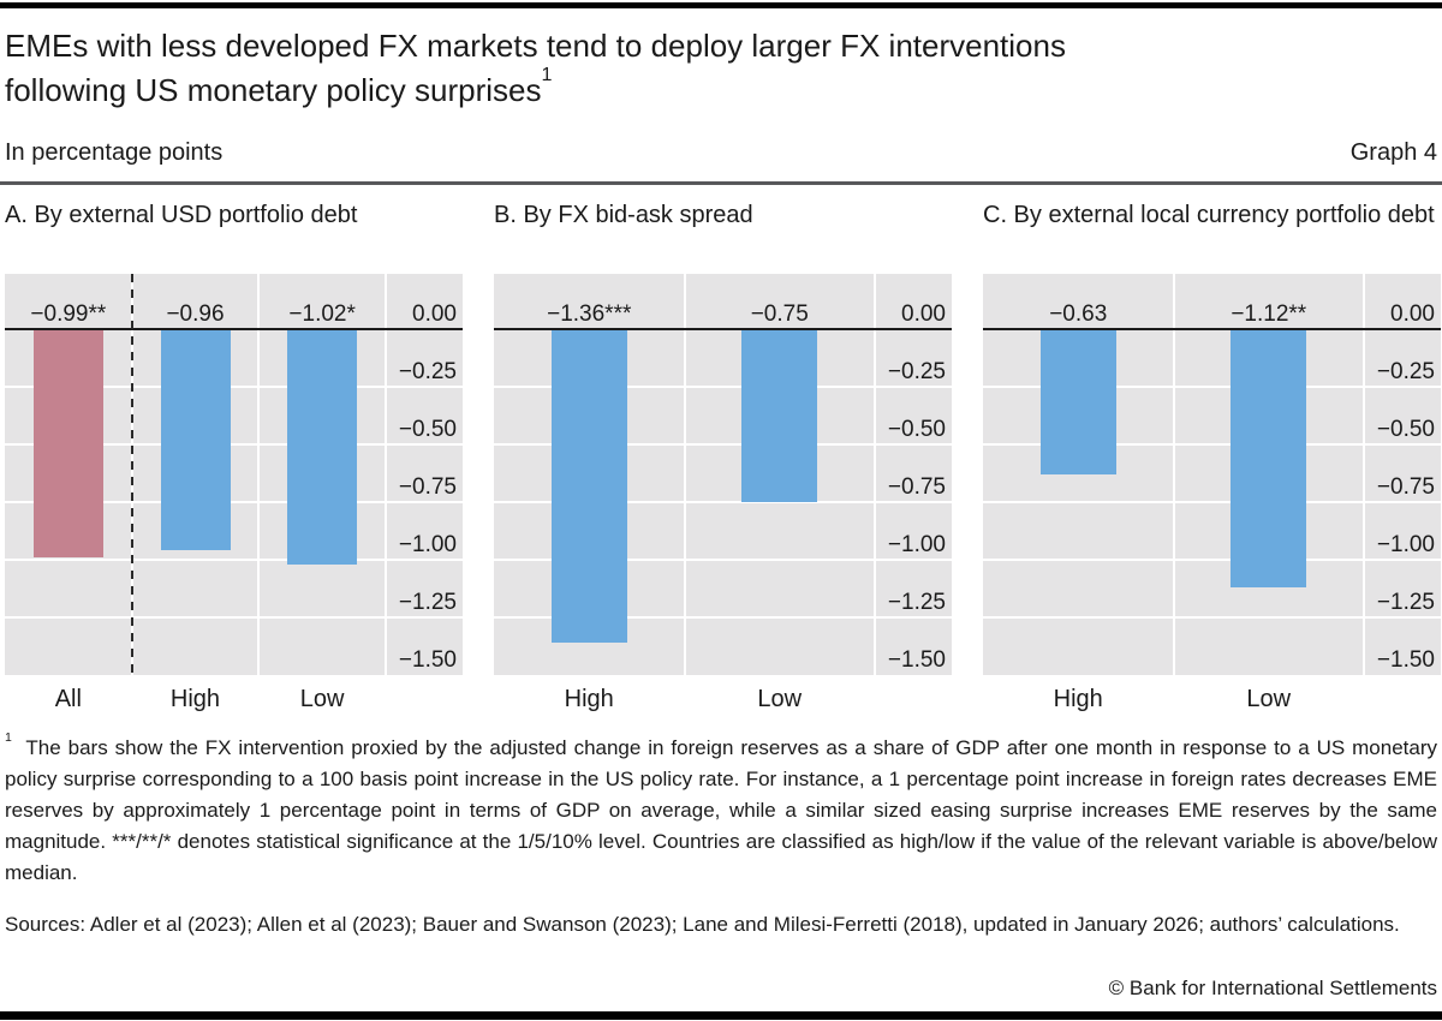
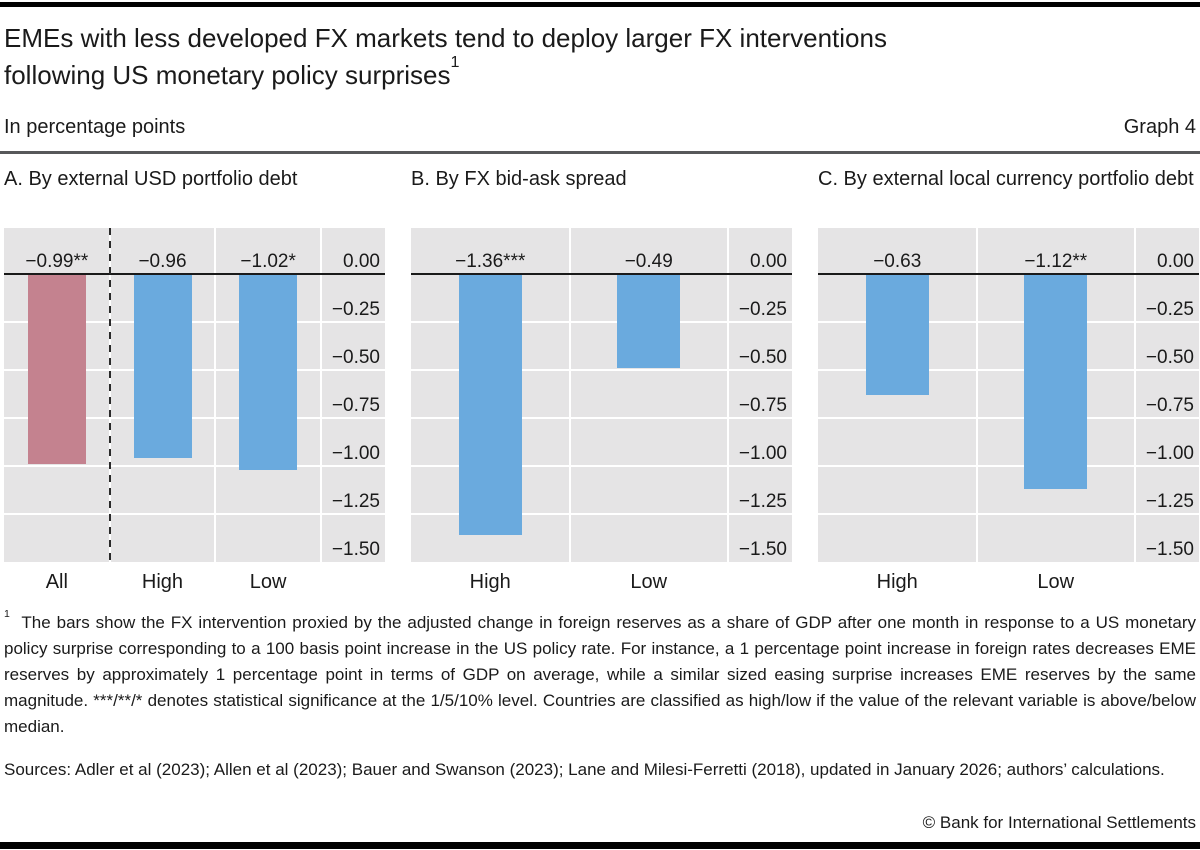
B. By FX bid-ask spread/Low: −0.75 -> −0.49
